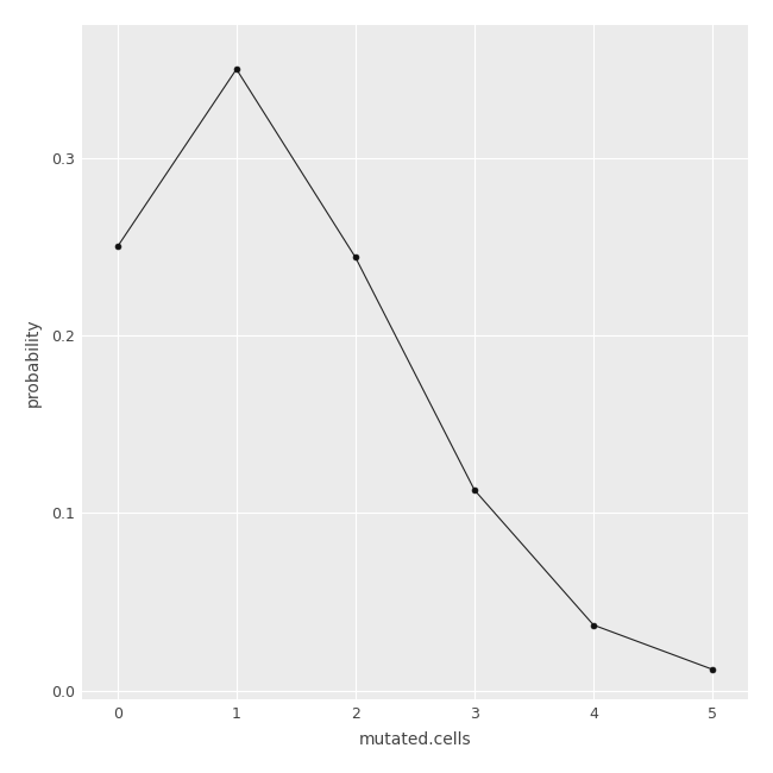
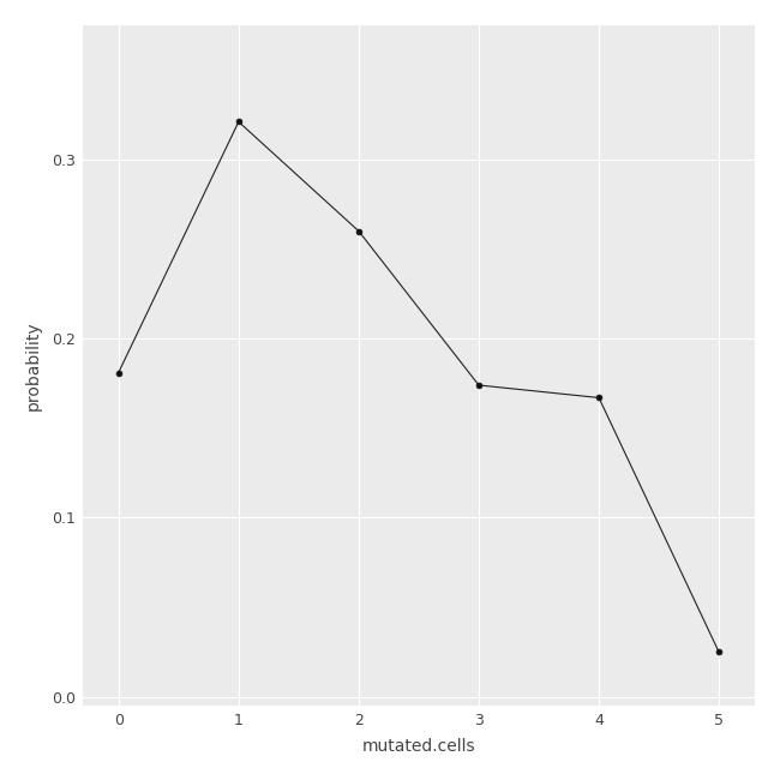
0: 0.250 -> 0.181
1: 0.350 -> 0.321
2: 0.244 -> 0.260
3: 0.113 -> 0.174
4: 0.037 -> 0.167
5: 0.012 -> 0.025
